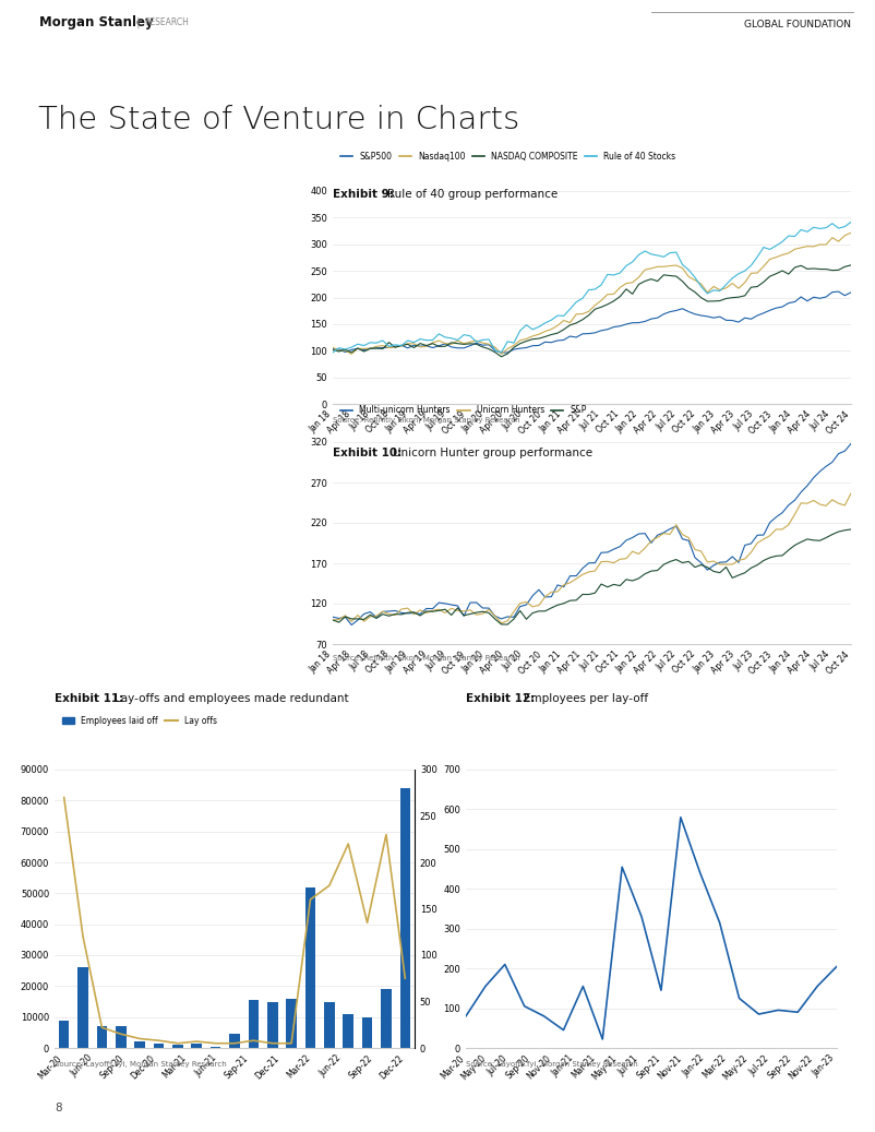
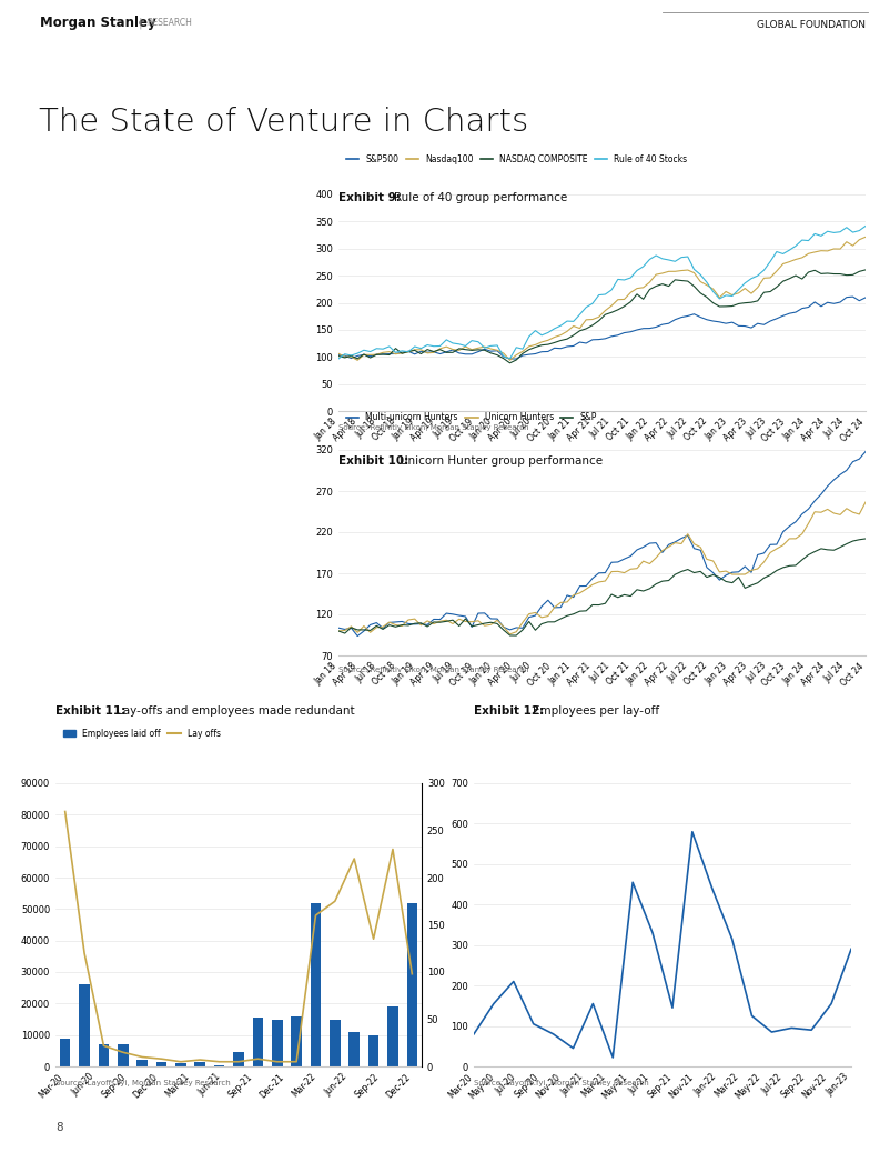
Employees laid off/Dec-22: 84000 -> 52000
Lay offs/Dec-22: 75 -> 98
Jan-23: 205 -> 290
